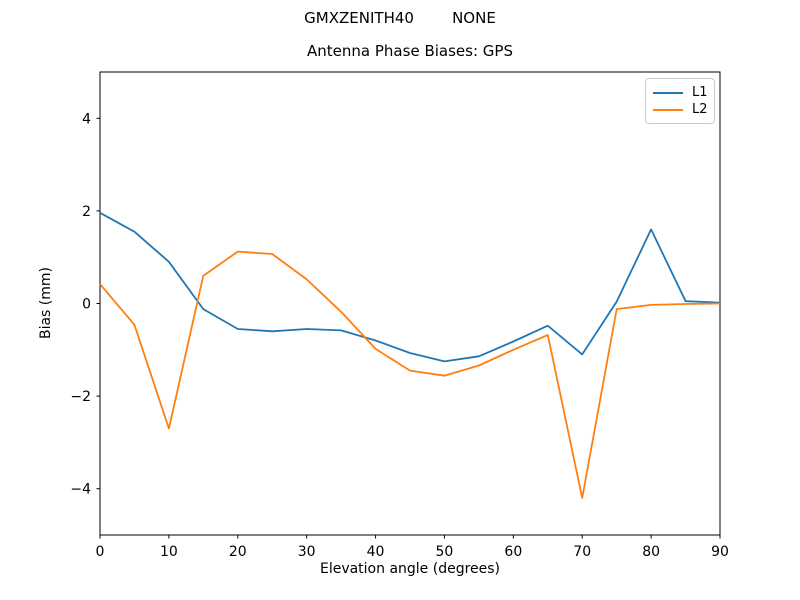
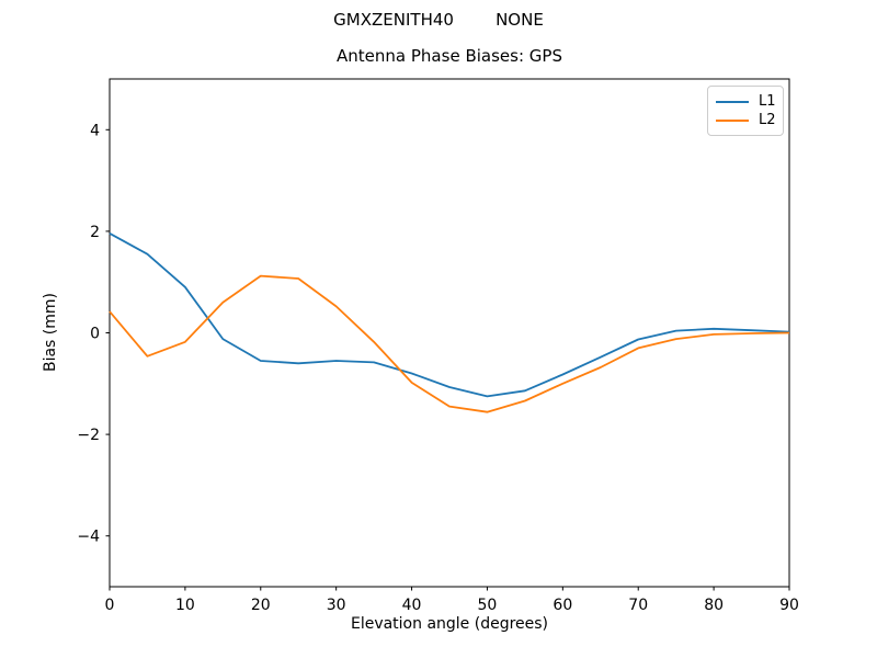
L2/10: -2.7 -> -0.2
L1/70: -1.1 -> -0.1
L2/70: -4.2 -> -0.3
L1/80: 1.6 -> 0.1
